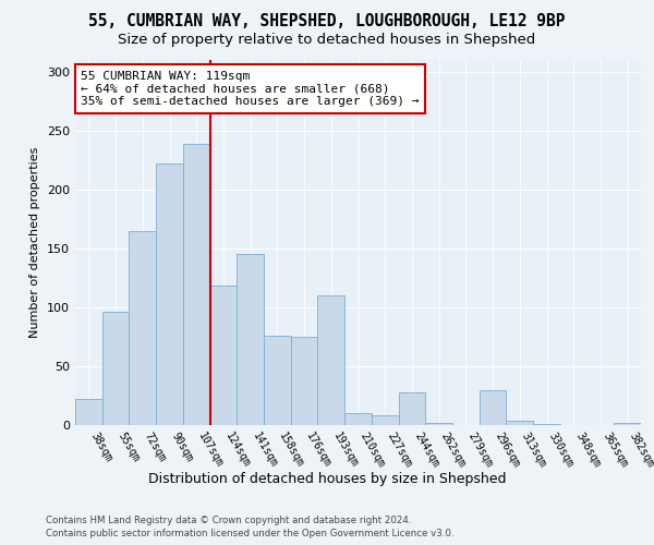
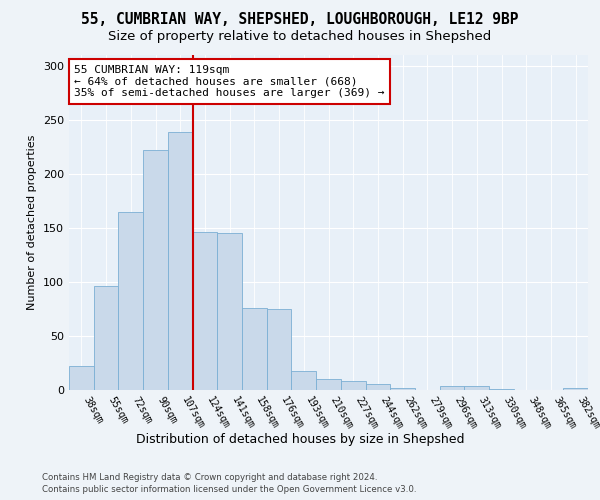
124sqm: 118 -> 146
193sqm: 110 -> 18
244sqm: 28 -> 6
296sqm: 30 -> 4
